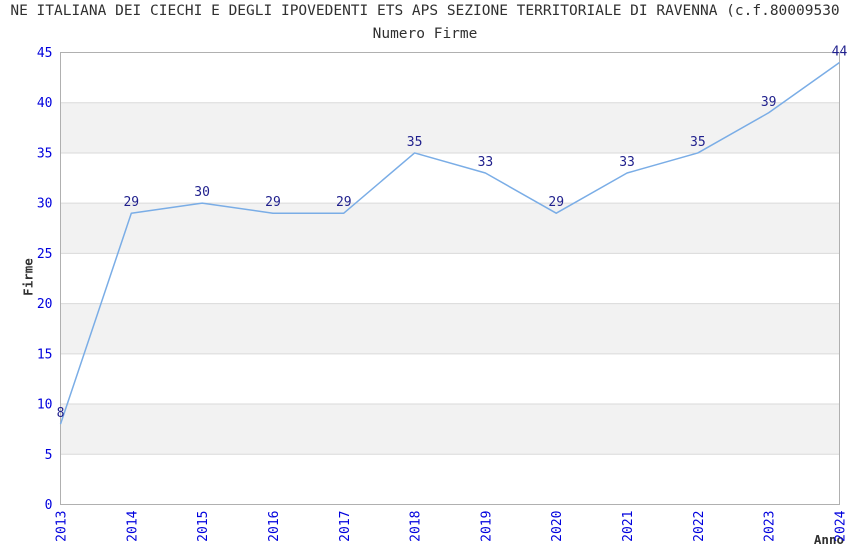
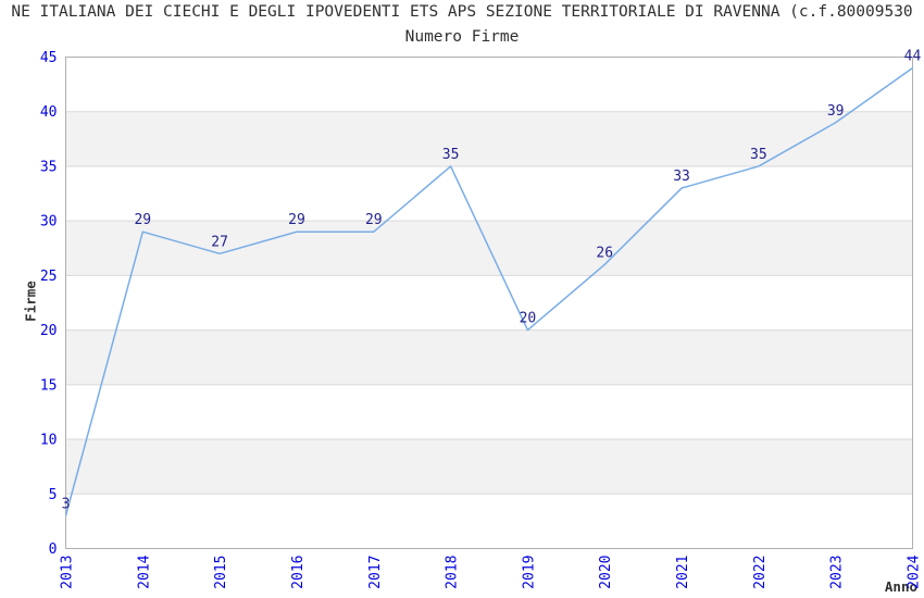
2013: 8 -> 3
2015: 30 -> 27
2019: 33 -> 20
2020: 29 -> 26
